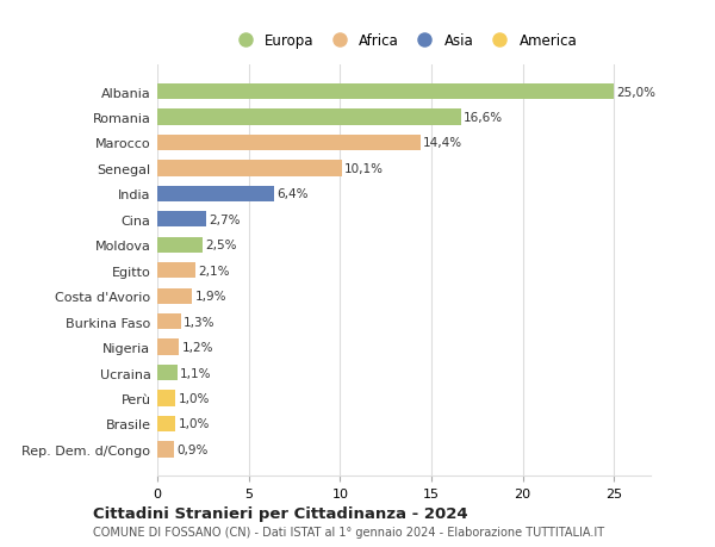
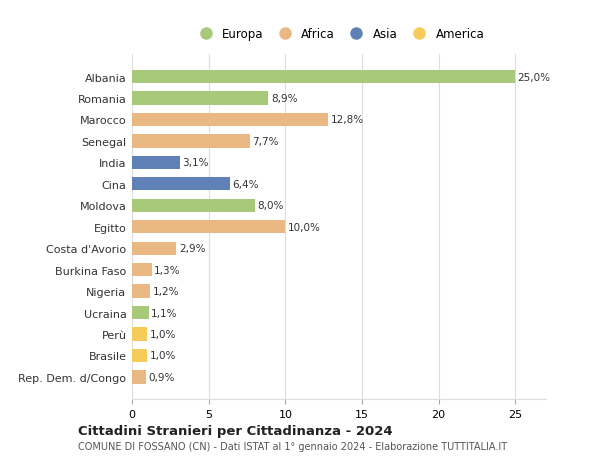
Romania: 16,6% -> 8,9%
Marocco: 14,4% -> 12,8%
Senegal: 10,1% -> 7,7%
India: 6,4% -> 3,1%
Cina: 2,7% -> 6,4%
Moldova: 2,5% -> 8,0%
Egitto: 2,1% -> 10,0%
Costa d'Avorio: 1,9% -> 2,9%
